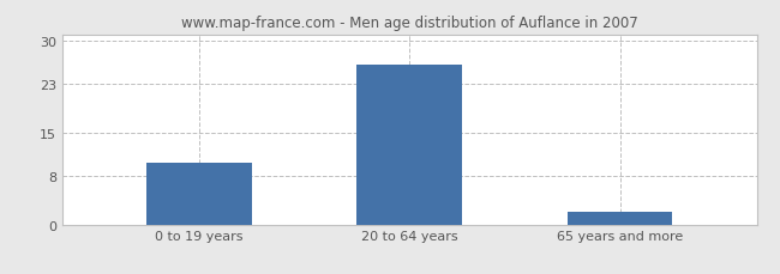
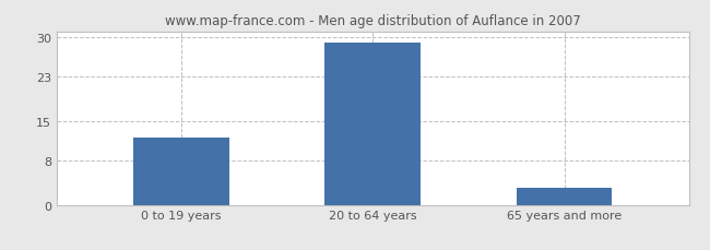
0 to 19 years: 10 -> 12
20 to 64 years: 26 -> 29
65 years and more: 2 -> 3
